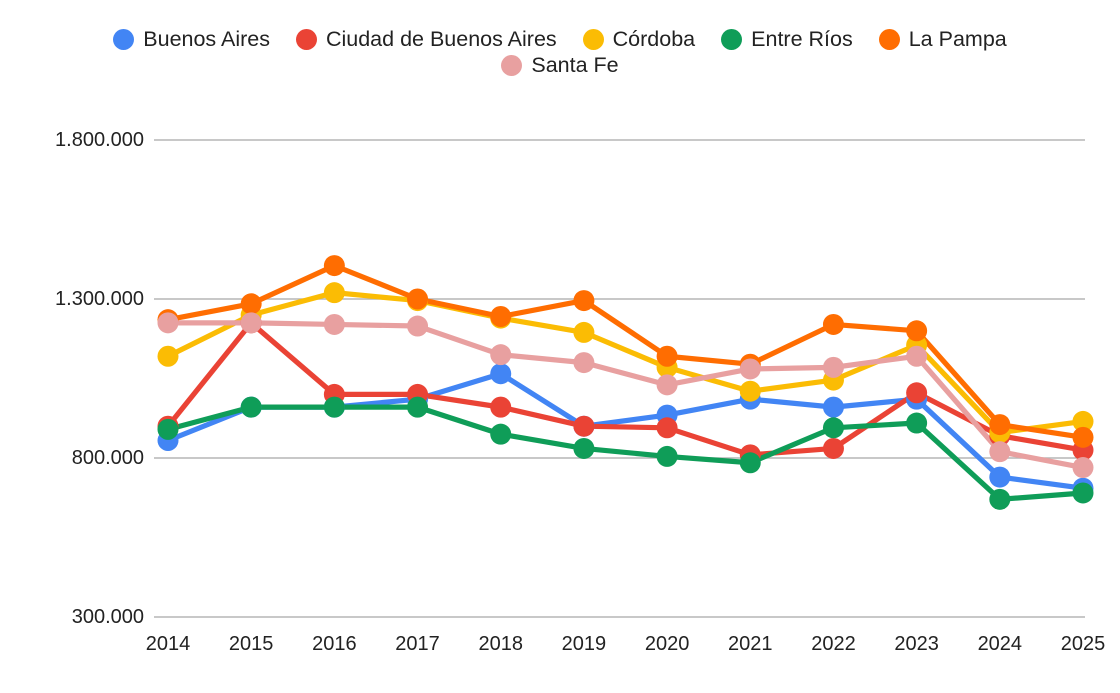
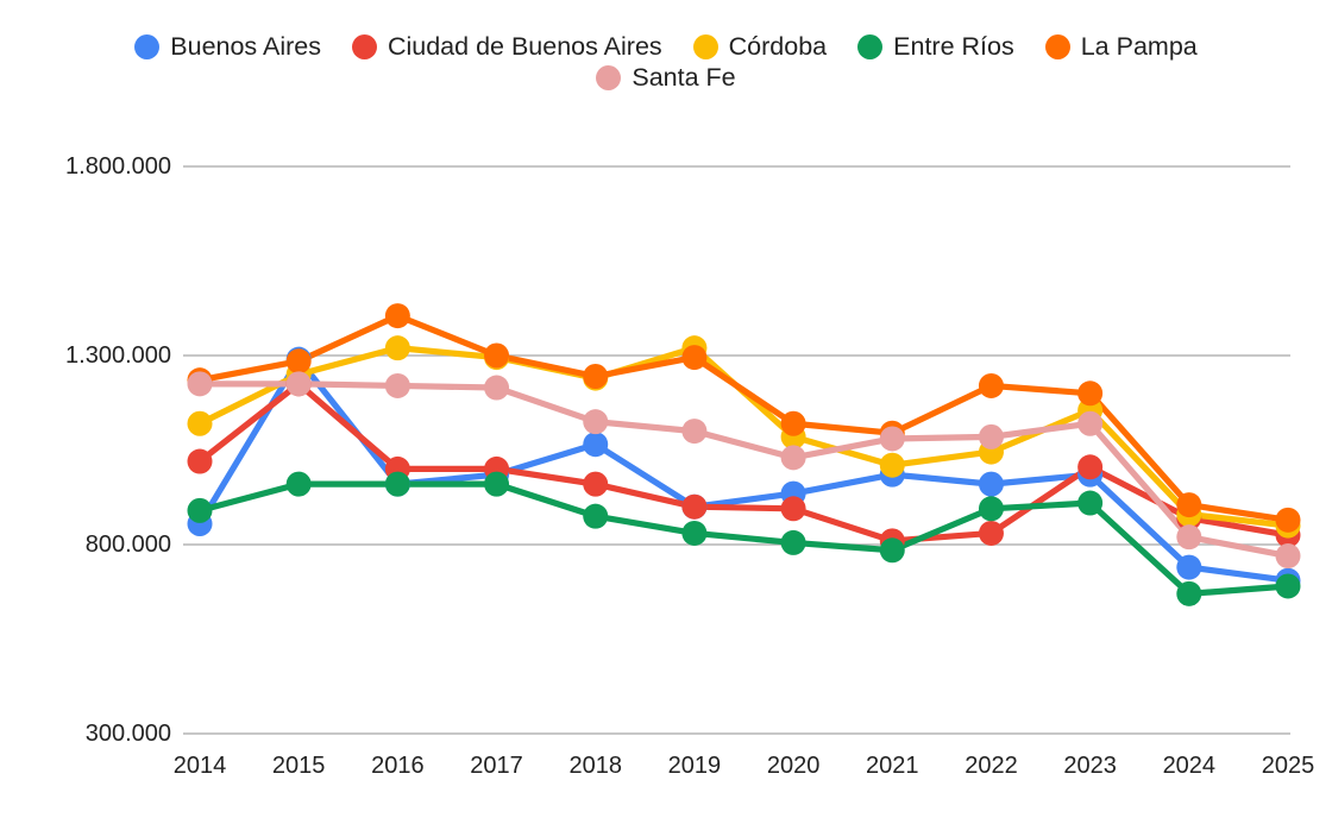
Ciudad de Buenos Aires/2014: 900000 -> 1020000
Buenos Aires/2015: 960000 -> 1290000
Córdoba/2019: 1200000 -> 1320000
Córdoba/2025: 920000 -> 850000
